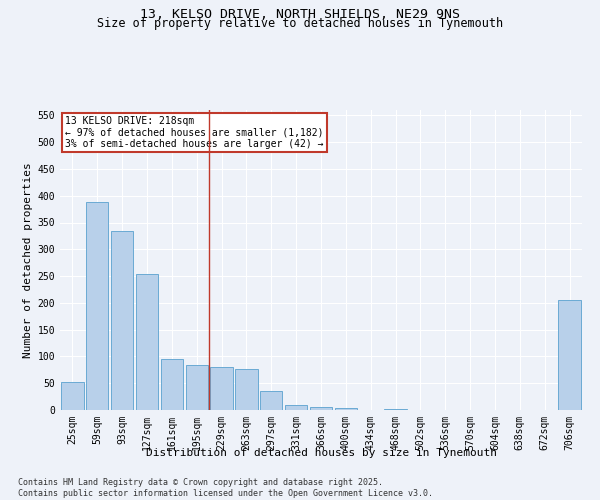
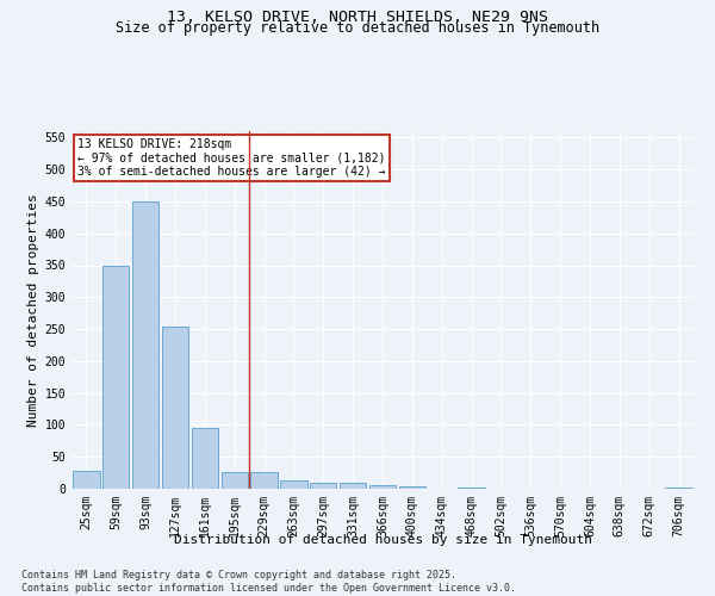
25sqm: 52 -> 28
59sqm: 388 -> 350
93sqm: 334 -> 450
195sqm: 84 -> 26
229sqm: 80 -> 26
263sqm: 76 -> 14
297sqm: 36 -> 10
706sqm: 206 -> 2
